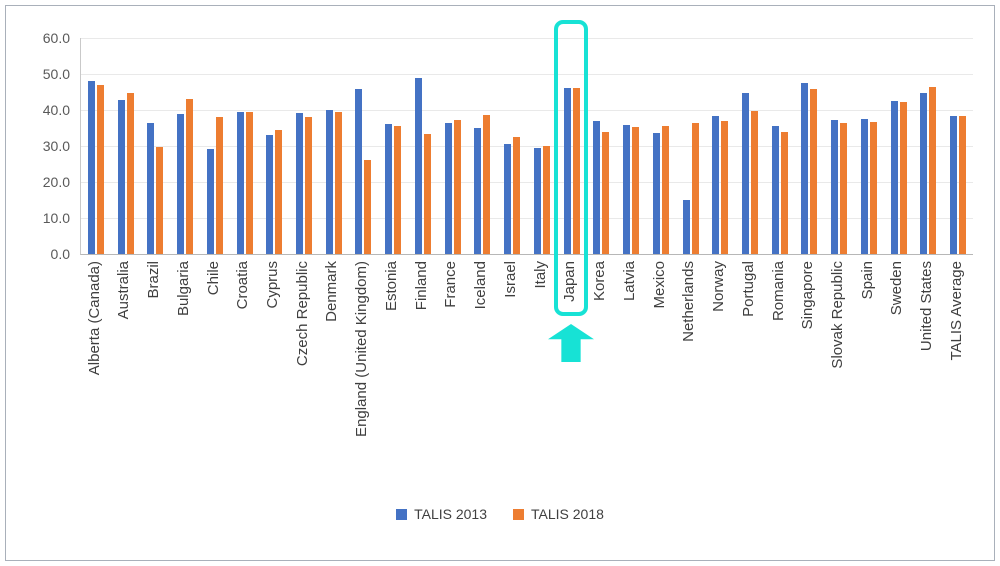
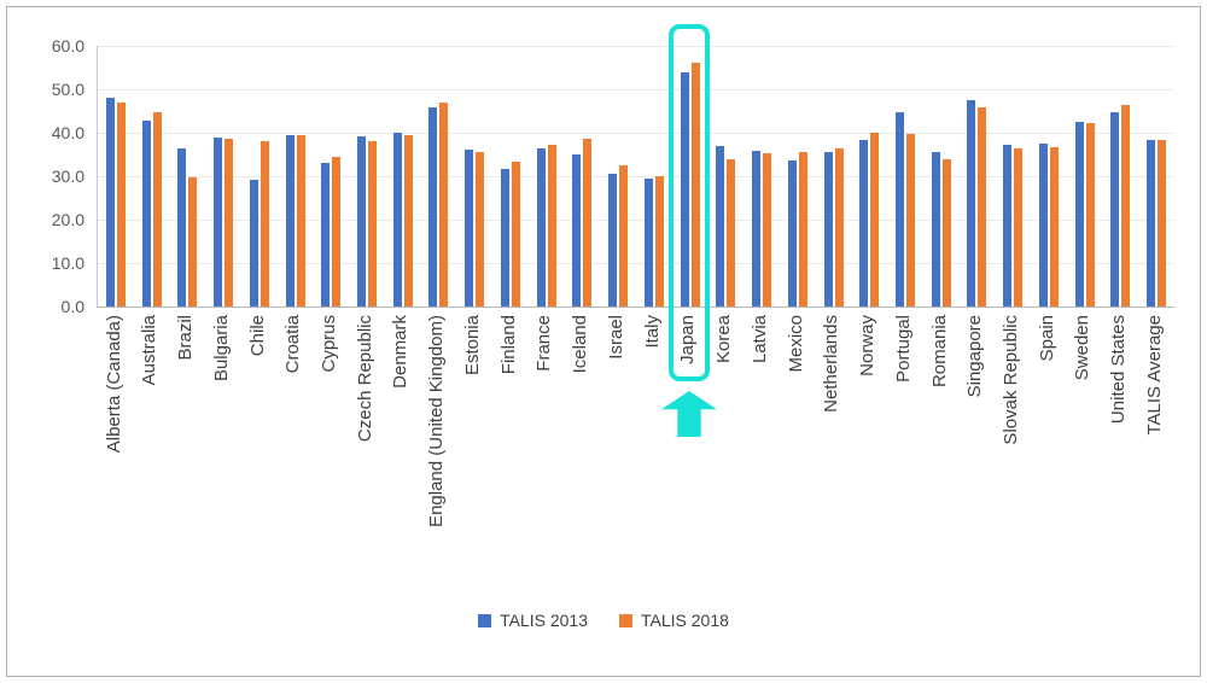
TALIS 2018/Bulgaria: 43 -> 39
TALIS 2018/England (United Kingdom): 26 -> 47
TALIS 2013/Finland: 49 -> 32
TALIS 2013/Japan: 46 -> 54
TALIS 2018/Japan: 46 -> 56
TALIS 2013/Netherlands: 15 -> 36
TALIS 2018/Norway: 37 -> 40
